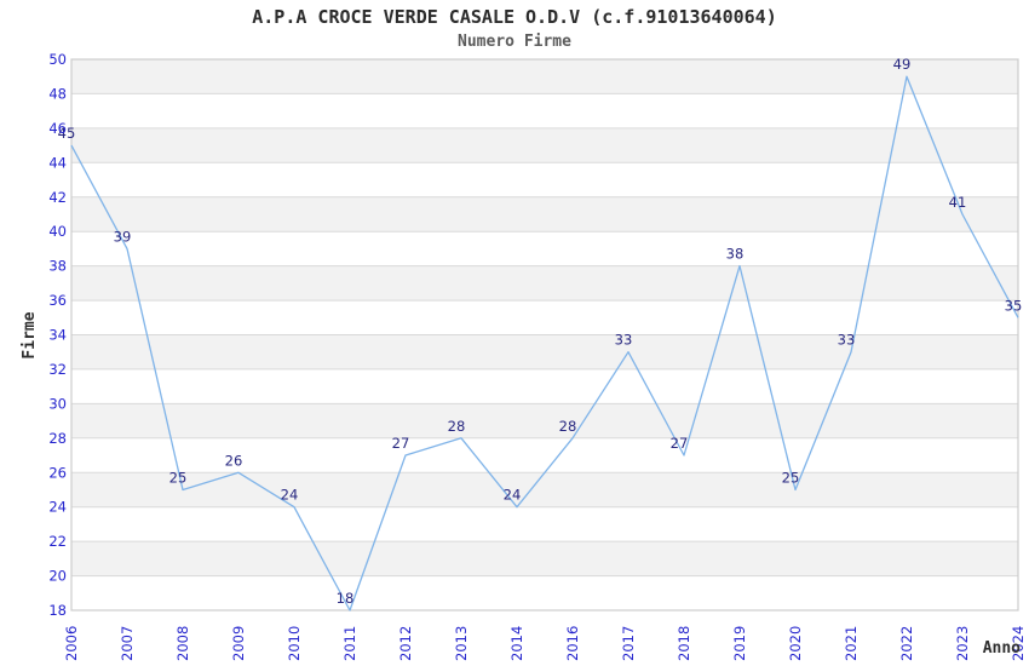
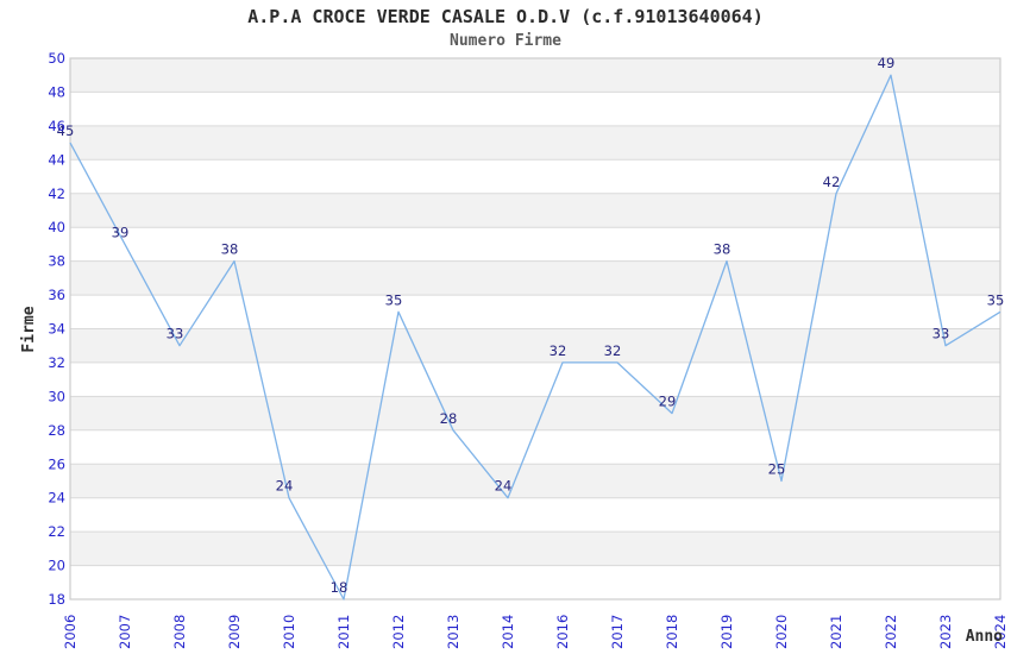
2008: 25 -> 33
2009: 26 -> 38
2012: 27 -> 35
2016: 28 -> 32
2017: 33 -> 32
2018: 27 -> 29
2021: 33 -> 42
2023: 41 -> 33
